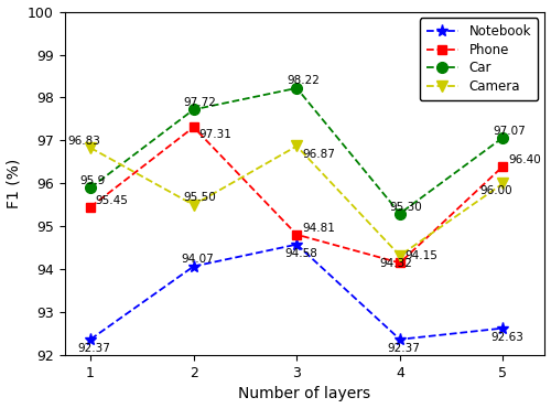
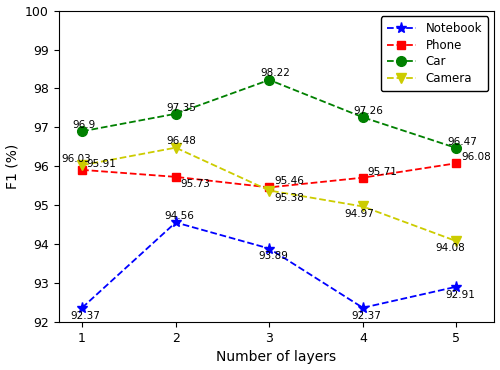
Phone/1: 95.45 -> 95.91
Car/1: 95.9 -> 96.9
Camera/1: 96.83 -> 96.03
Notebook/2: 94.07 -> 94.56
Phone/2: 97.31 -> 95.73
Car/2: 97.72 -> 97.35
Camera/2: 95.50 -> 96.48
Notebook/3: 94.58 -> 93.89
Phone/3: 94.81 -> 95.46
Camera/3: 96.87 -> 95.38
Phone/4: 94.15 -> 95.71
Car/4: 95.30 -> 97.26
Camera/4: 94.32 -> 94.97
Notebook/5: 92.63 -> 92.91
Phone/5: 96.40 -> 96.08
Car/5: 97.07 -> 96.47
Camera/5: 96.00 -> 94.08
